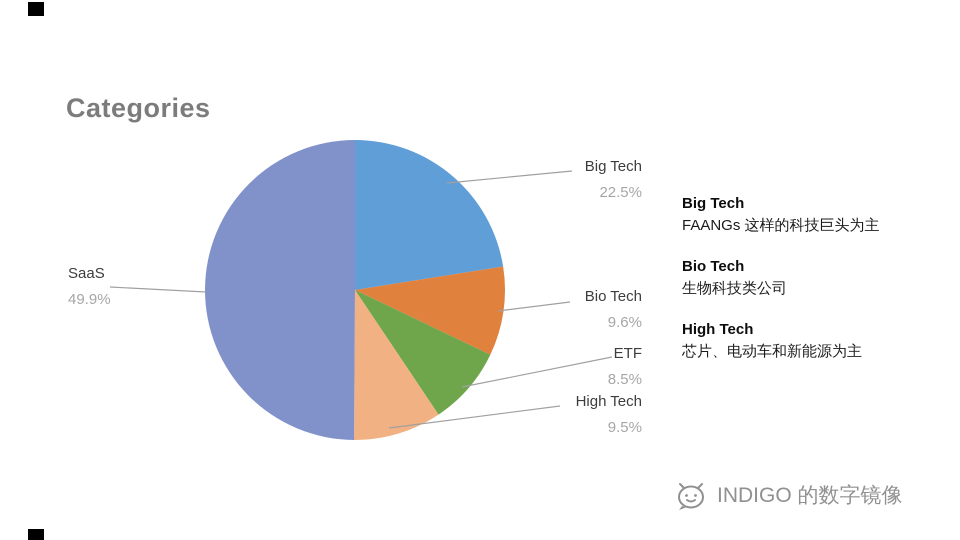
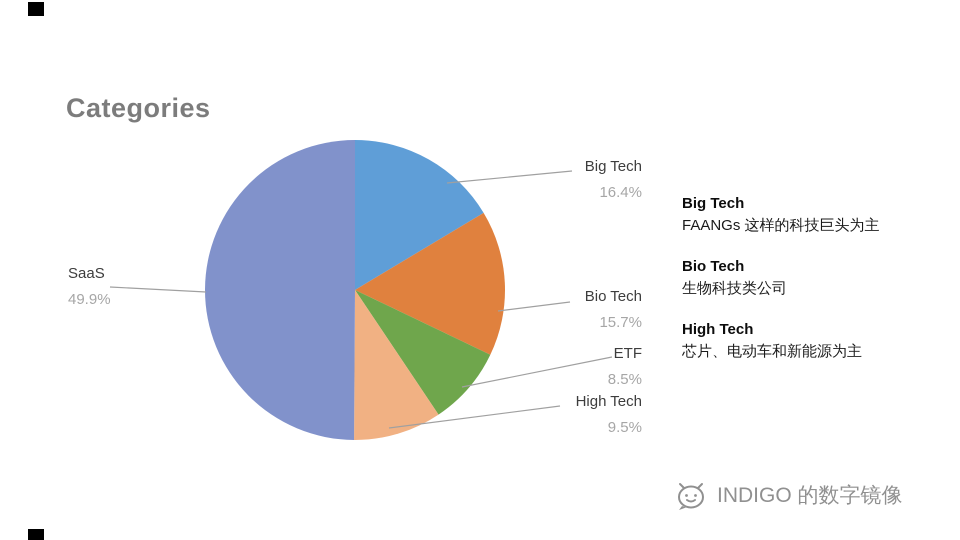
Big Tech: 22.5% -> 16.4%
Bio Tech: 9.6% -> 15.7%
